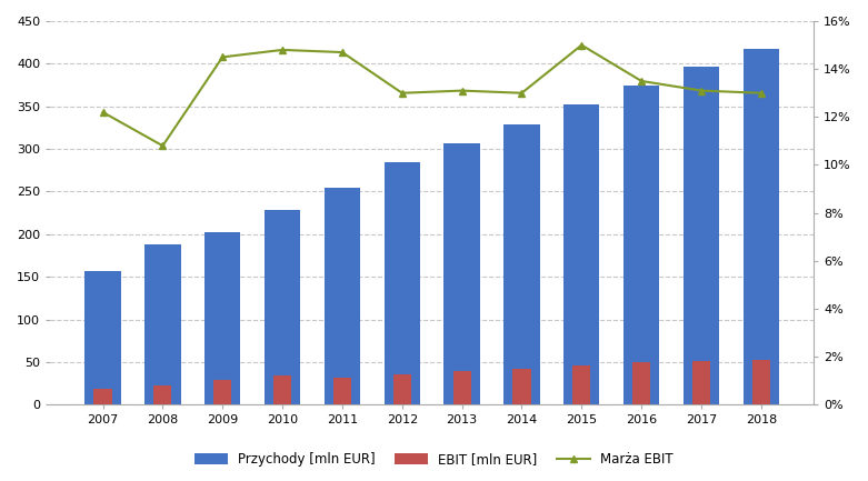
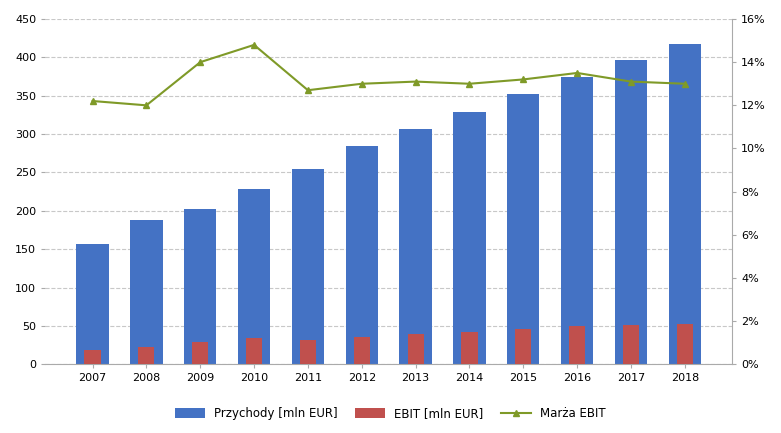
Marża EBIT/2008: 10.8% -> 12.0%
Marża EBIT/2009: 14.5% -> 14.0%
Marża EBIT/2011: 14.7% -> 12.7%
Marża EBIT/2015: 15.0% -> 13.2%
